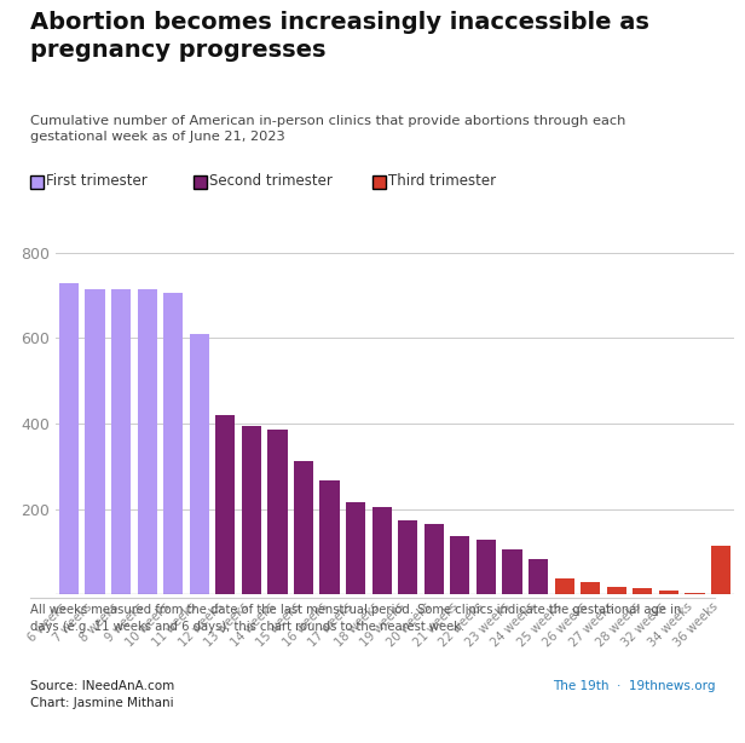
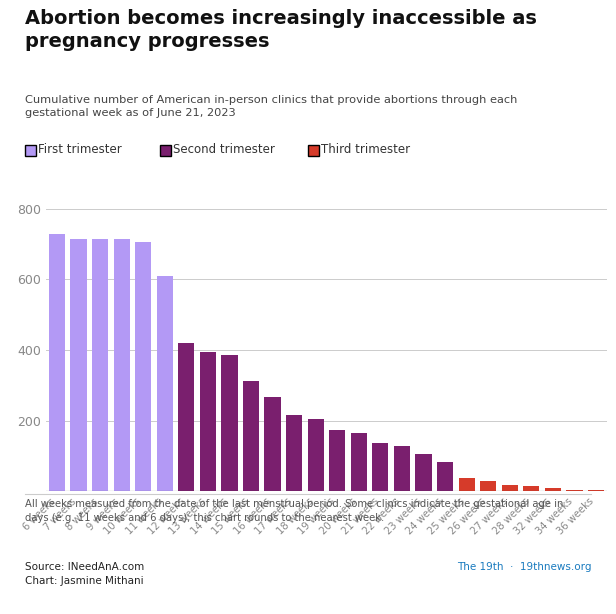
36 weeks: 115 -> 2
